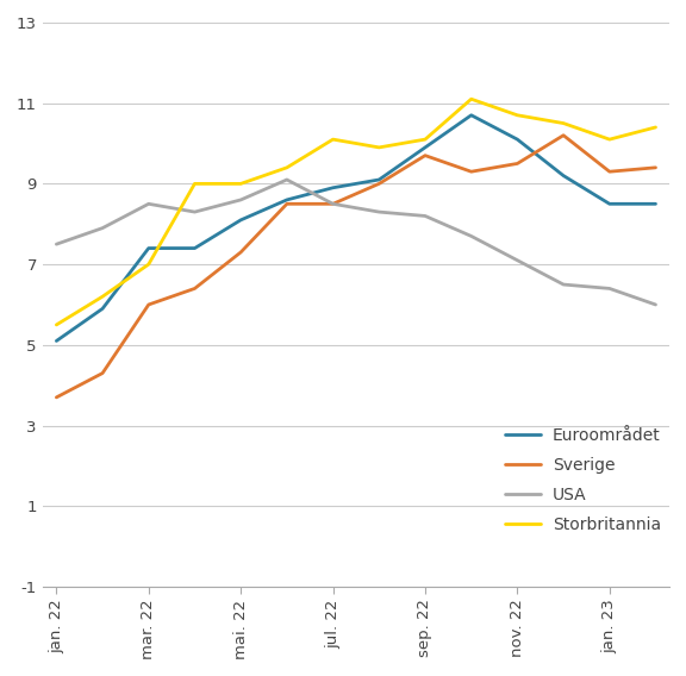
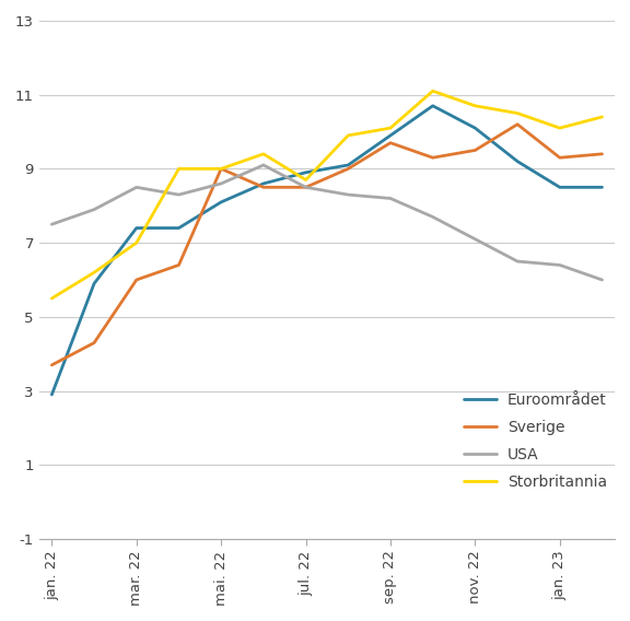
Euroområdet/jan. 22: 5.1 -> 2.9
Sverige/mai. 22: 7.3 -> 9.0
Storbritannia/jul. 22: 10.1 -> 8.7
